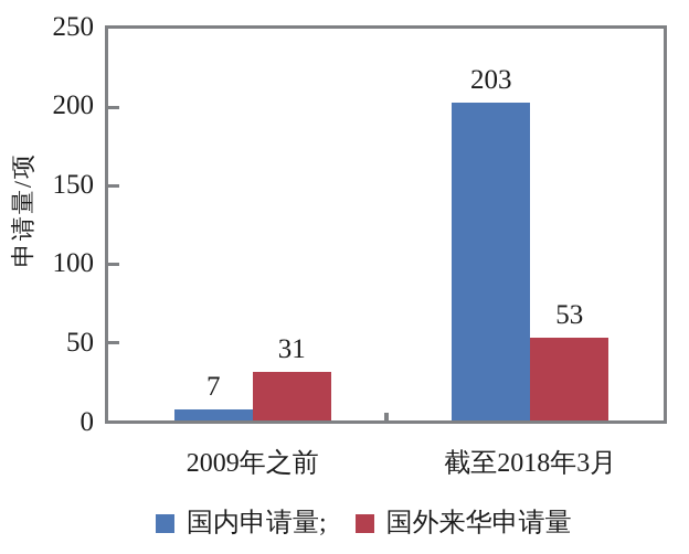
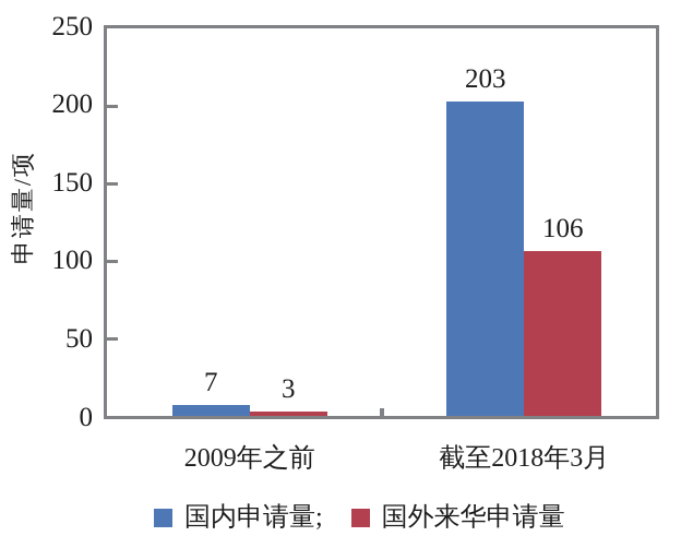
国外来华申请量/2009年之前: 31 -> 3
国外来华申请量/截至2018年3月: 53 -> 106
